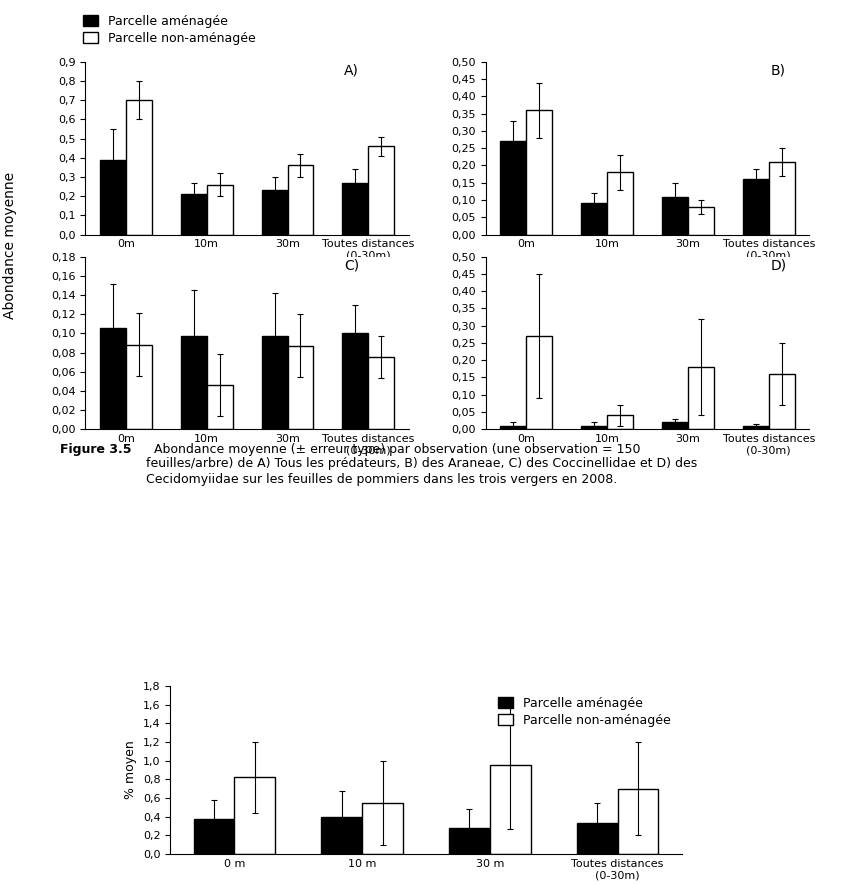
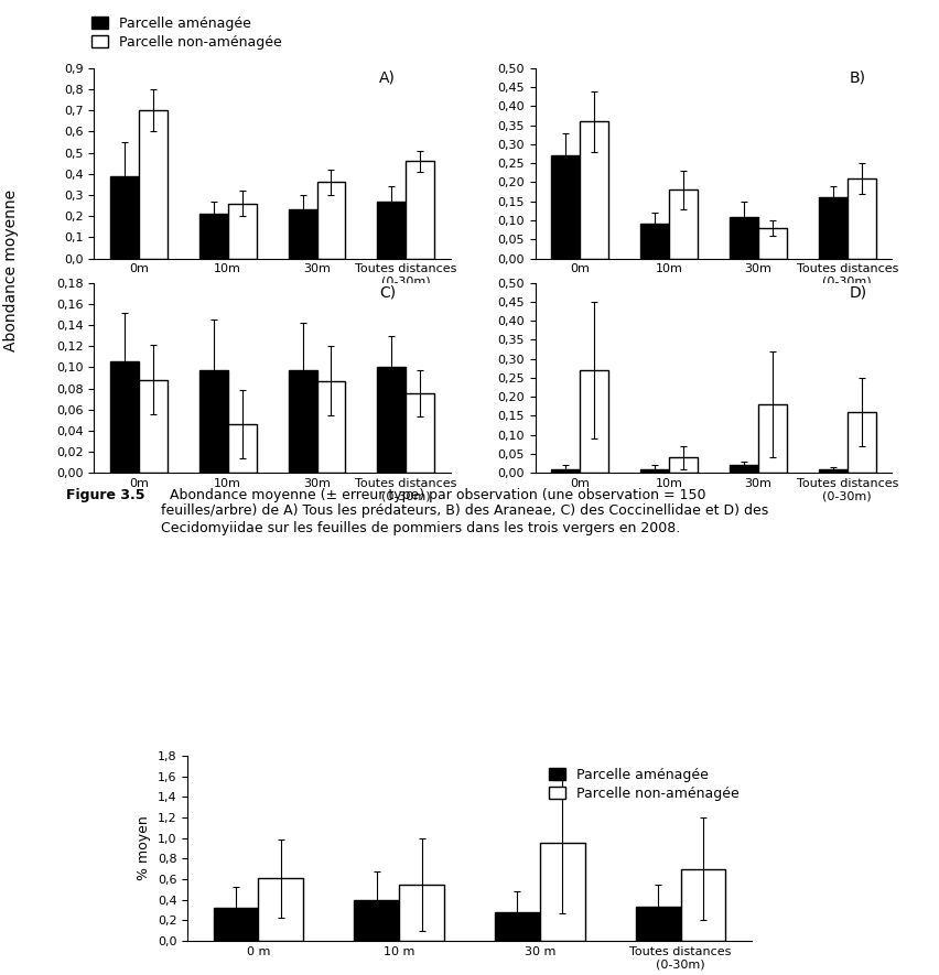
Parcelle aménagée/0 m: 0,38 -> 0,32
Parcelle non-aménagée/0 m: 0,82 -> 0,61
